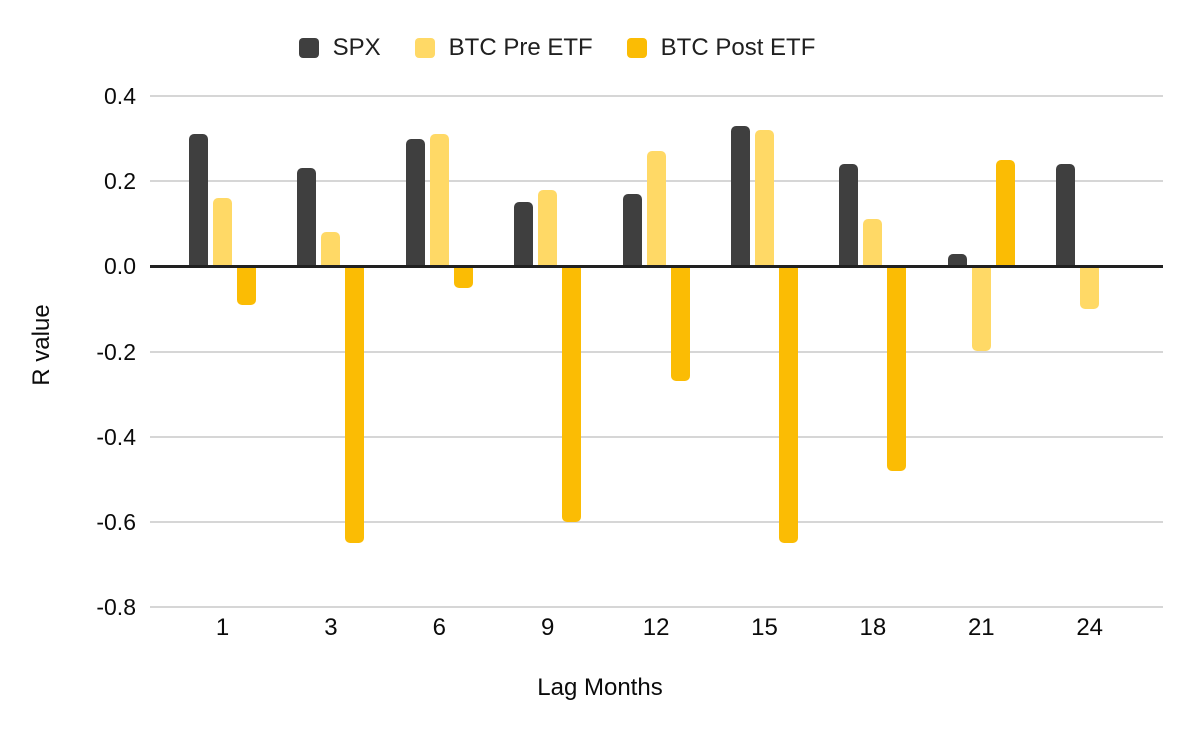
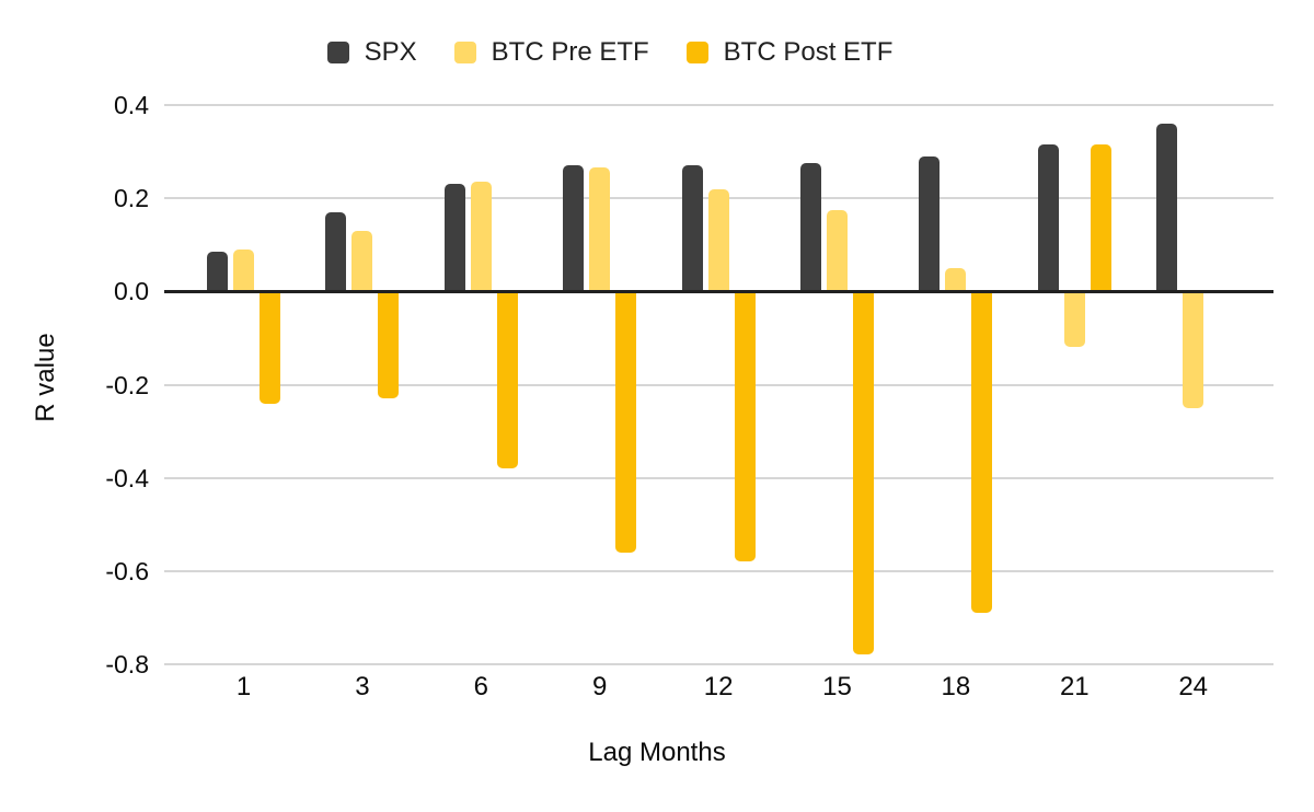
SPX/1: 0.31 -> 0.09
BTC Pre ETF/1: 0.16 -> 0.09
BTC Post ETF/1: -0.09 -> -0.24
SPX/3: 0.23 -> 0.17
BTC Pre ETF/3: 0.08 -> 0.13
BTC Post ETF/3: -0.65 -> -0.23
SPX/6: 0.30 -> 0.23
BTC Pre ETF/6: 0.31 -> 0.23
BTC Post ETF/6: -0.05 -> -0.38
SPX/9: 0.15 -> 0.27
BTC Pre ETF/9: 0.18 -> 0.27
BTC Post ETF/9: -0.60 -> -0.56
SPX/12: 0.17 -> 0.27
BTC Pre ETF/12: 0.27 -> 0.22
BTC Post ETF/12: -0.27 -> -0.58
SPX/15: 0.33 -> 0.28
BTC Pre ETF/15: 0.32 -> 0.17
BTC Post ETF/15: -0.65 -> -0.78
SPX/18: 0.24 -> 0.29
BTC Pre ETF/18: 0.11 -> 0.05
BTC Post ETF/18: -0.48 -> -0.69
SPX/21: 0.03 -> 0.32
BTC Pre ETF/21: -0.20 -> -0.12
BTC Post ETF/21: 0.25 -> 0.32
SPX/24: 0.24 -> 0.36
BTC Pre ETF/24: -0.10 -> -0.25
